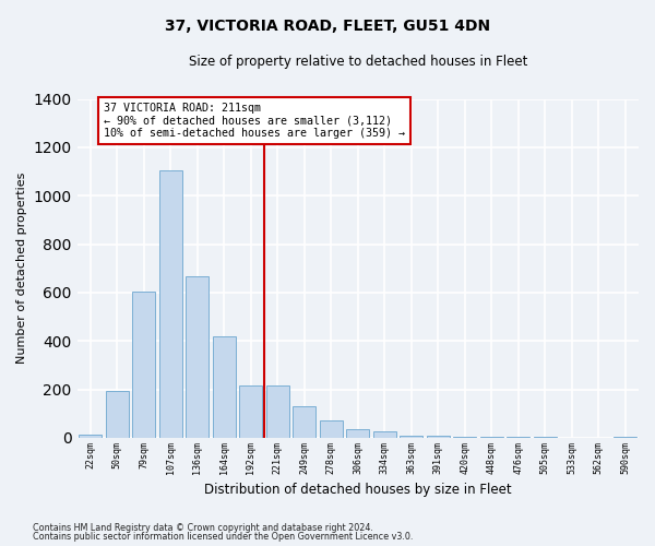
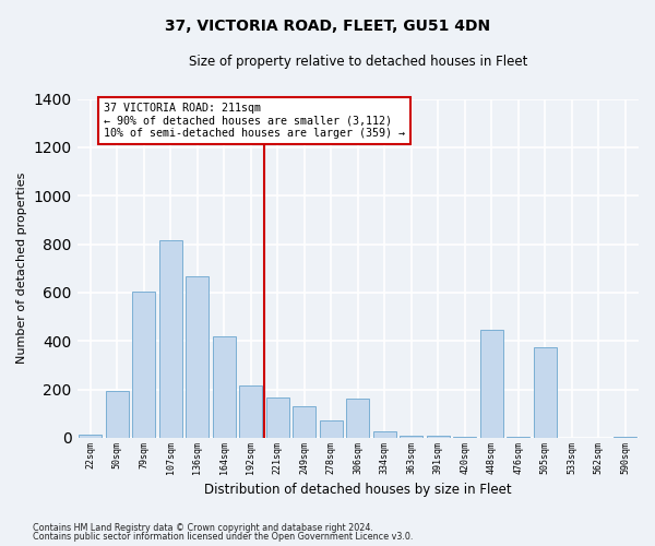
107sqm: 1105 -> 815
221sqm: 215 -> 165
306sqm: 35 -> 160
448sqm: 5 -> 445
505sqm: 2 -> 375
